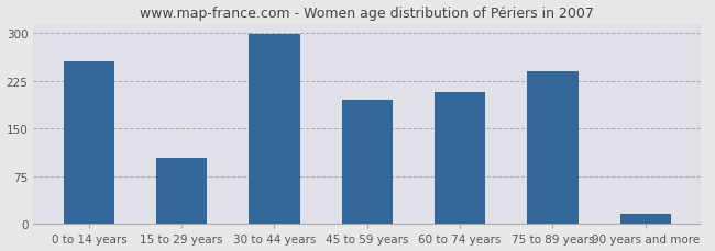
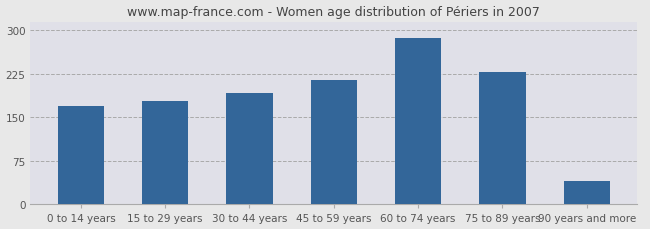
0 to 14 years: 256 -> 170
15 to 29 years: 104 -> 178
30 to 44 years: 298 -> 192
45 to 59 years: 196 -> 215
60 to 74 years: 208 -> 287
75 to 89 years: 240 -> 228
90 years and more: 16 -> 40
